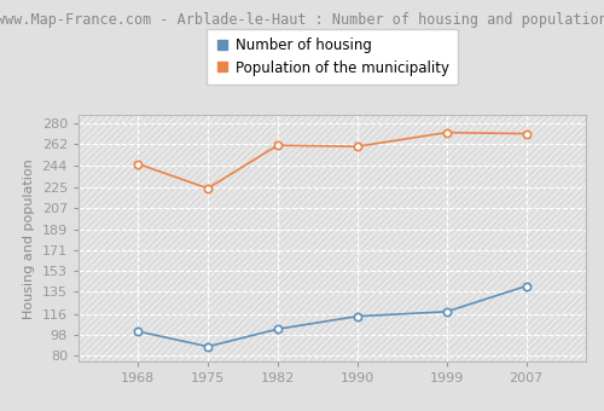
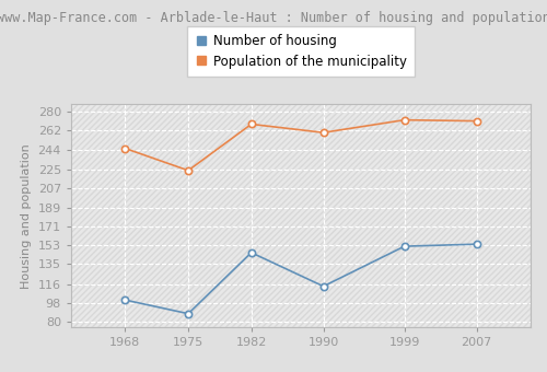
Number of housing/1982: 103 -> 146
Population of the municipality/1982: 261 -> 268
Number of housing/1999: 118 -> 152
Number of housing/2007: 140 -> 154
